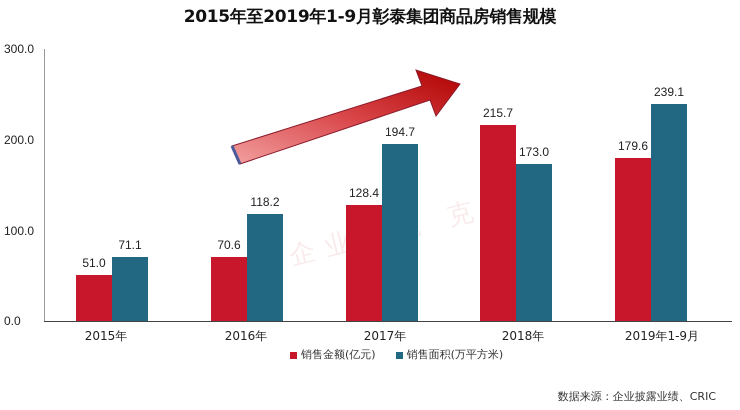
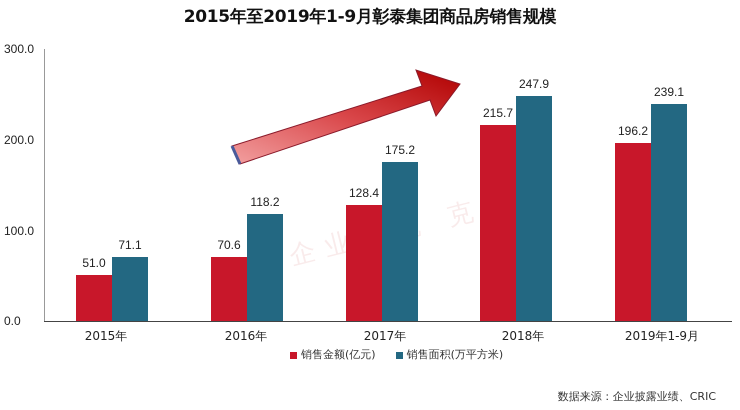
销售面积(万平方米)/2017年: 194.7 -> 175.2
销售面积(万平方米)/2018年: 173.0 -> 247.9
销售金额(亿元)/2019年1-9月: 179.6 -> 196.2
